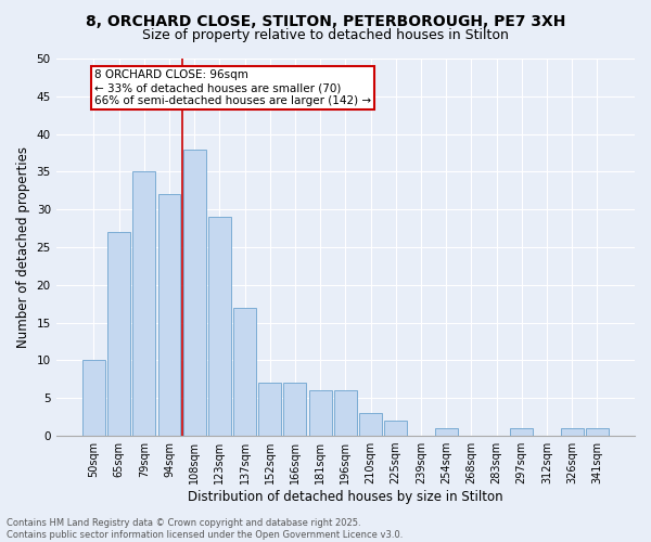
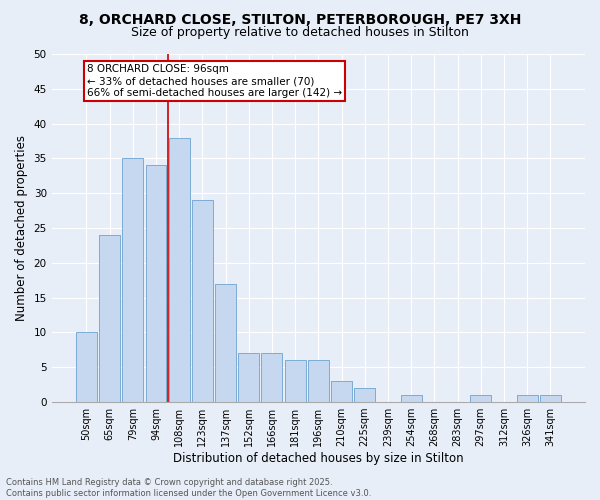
65sqm: 27 -> 24
94sqm: 32 -> 34
